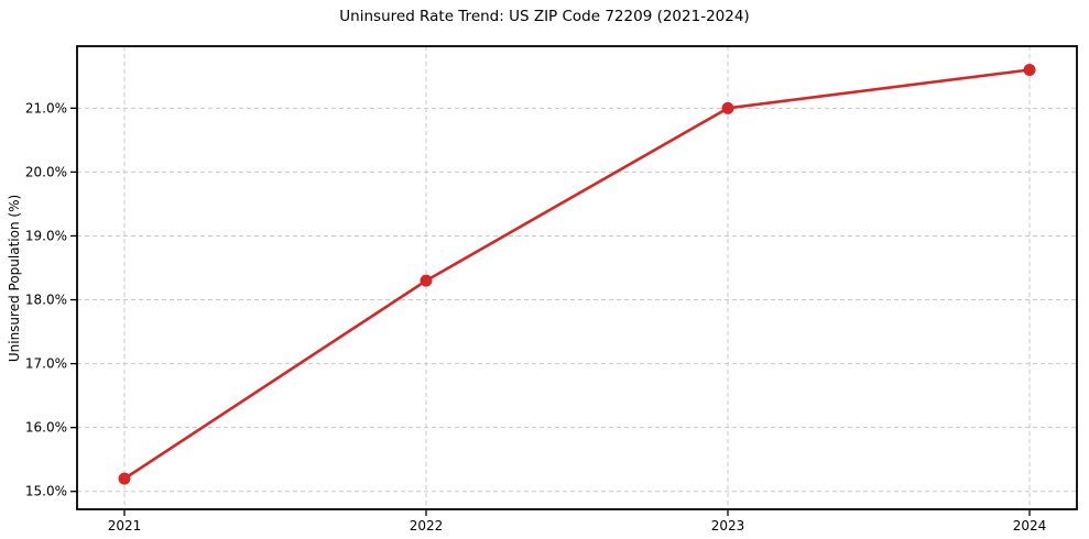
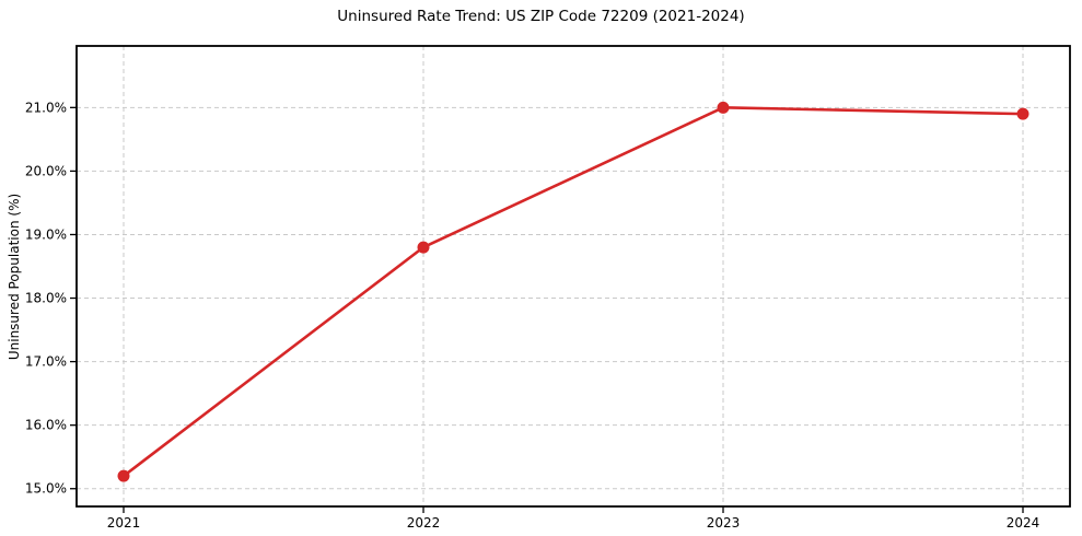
2022: 18.3% -> 18.8%
2024: 21.6% -> 20.9%
